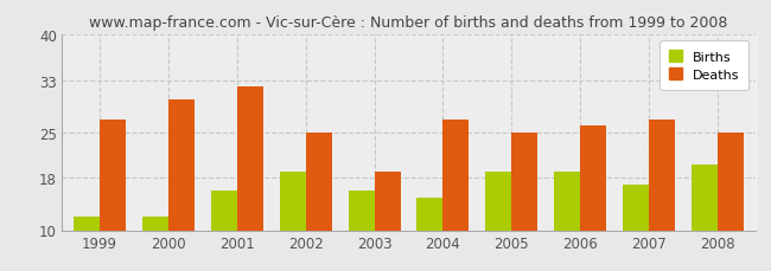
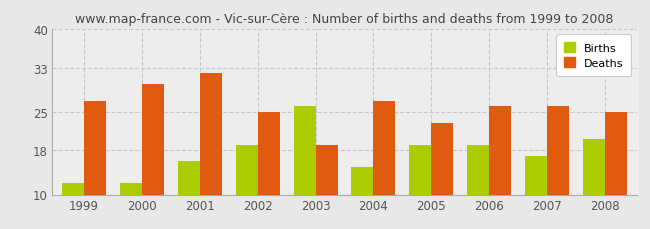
Births/2003: 16 -> 26
Deaths/2005: 25 -> 23
Deaths/2007: 27 -> 26
